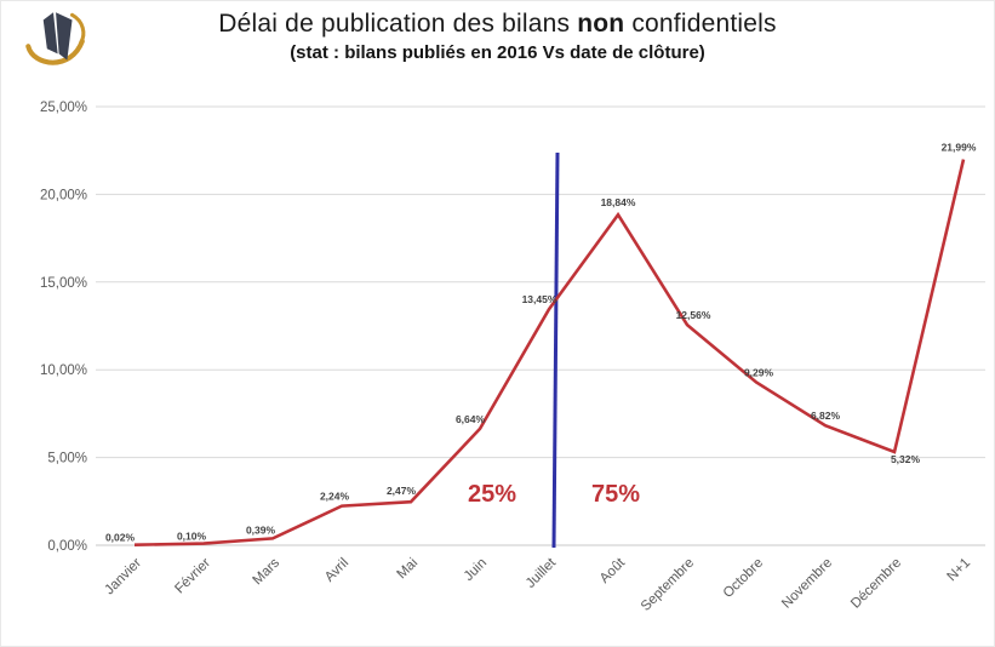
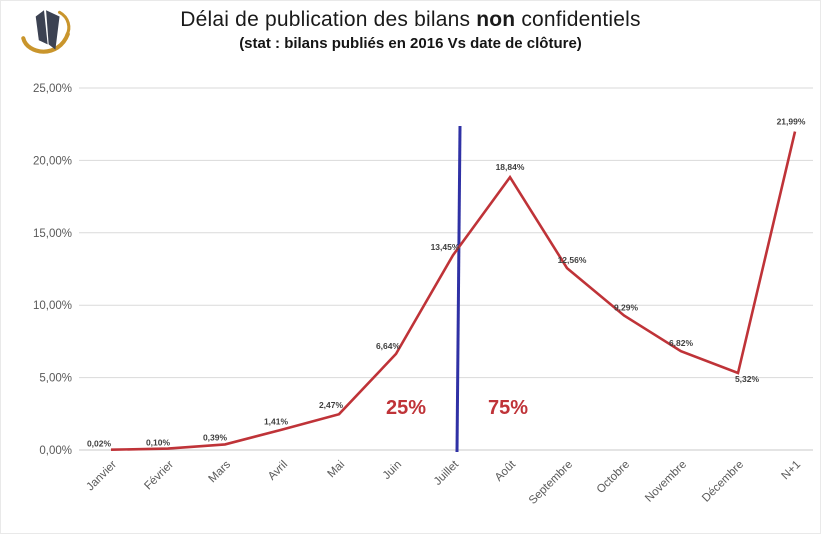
Avril: 2,24% -> 1,41%
